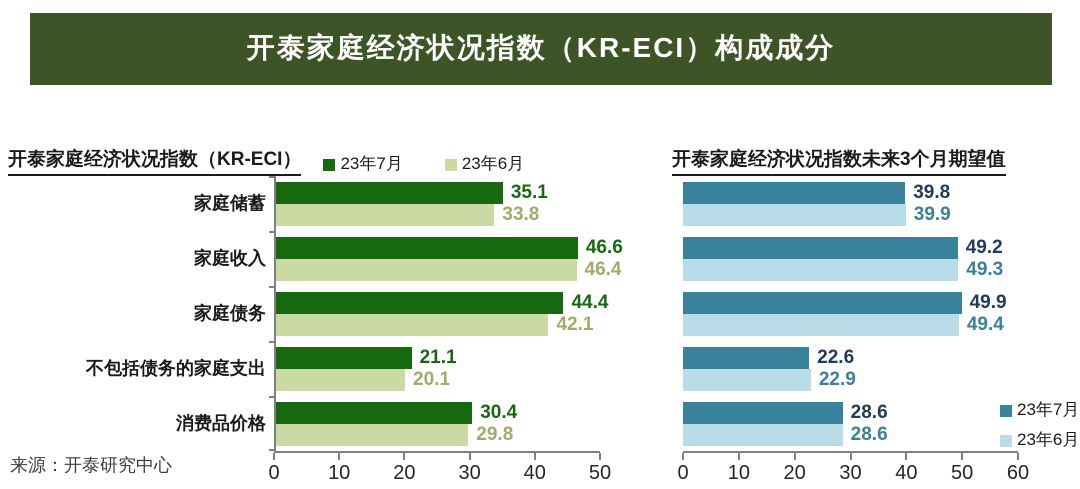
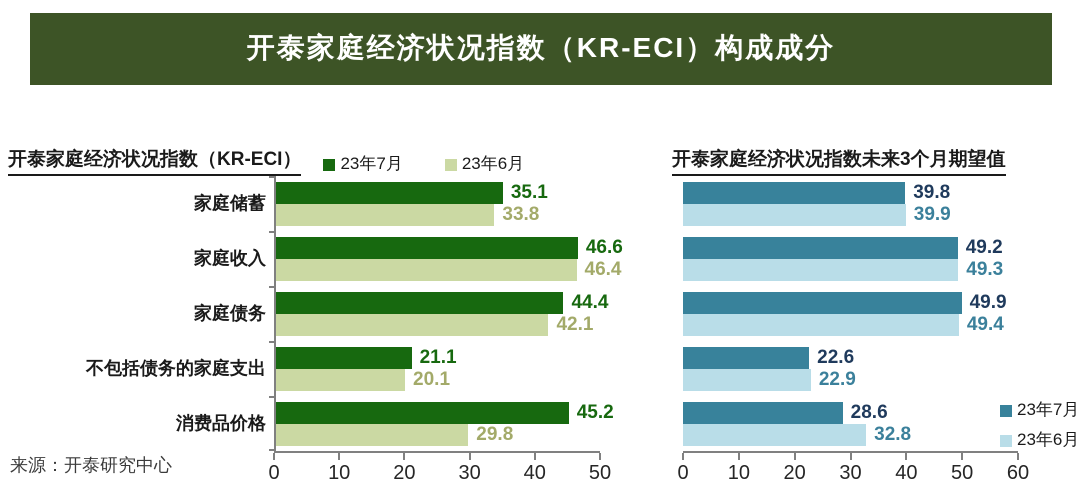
开泰家庭经济状况指数（KR-ECI）/23年7月/消费品价格: 30.4 -> 45.2
开泰家庭经济状况指数未来3个月期望值/23年6月/消费品价格: 28.6 -> 32.8
